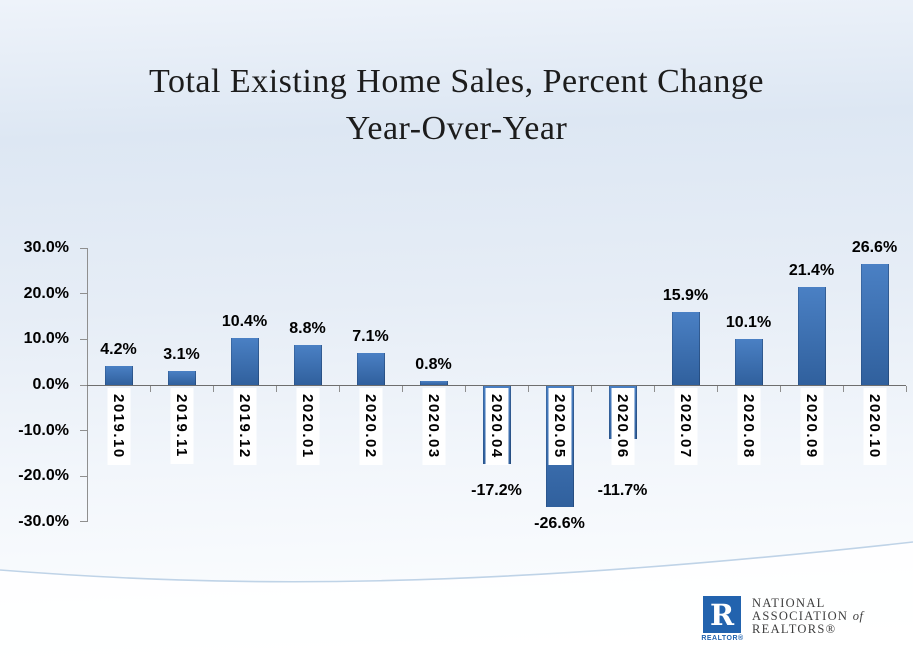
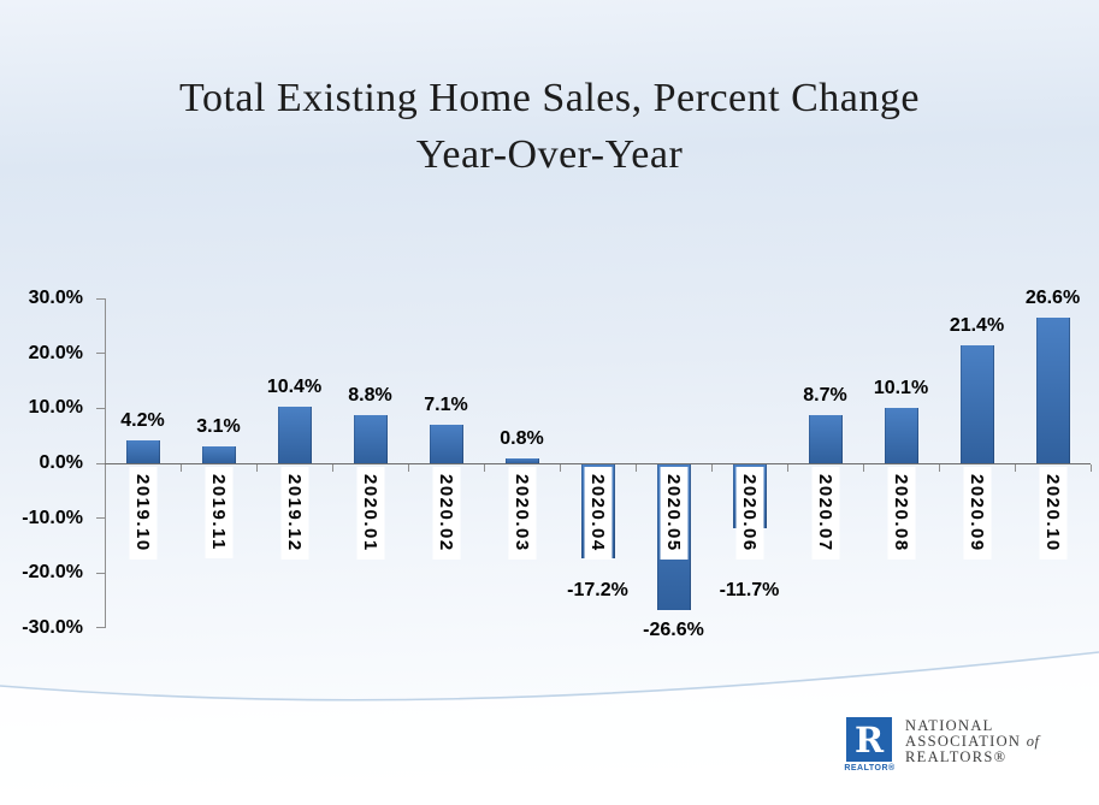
2020.07: 15.9% -> 8.7%
